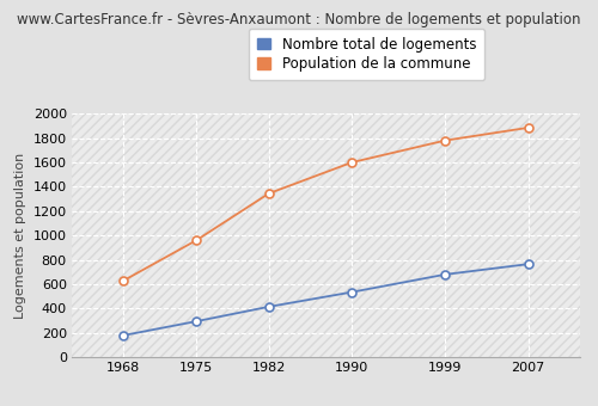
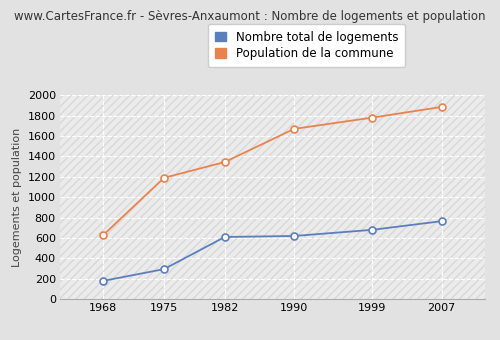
Population de la commune/1975: 960 -> 1190
Nombre total de logements/1982: 420 -> 610
Nombre total de logements/1990: 540 -> 620
Population de la commune/1990: 1600 -> 1670
